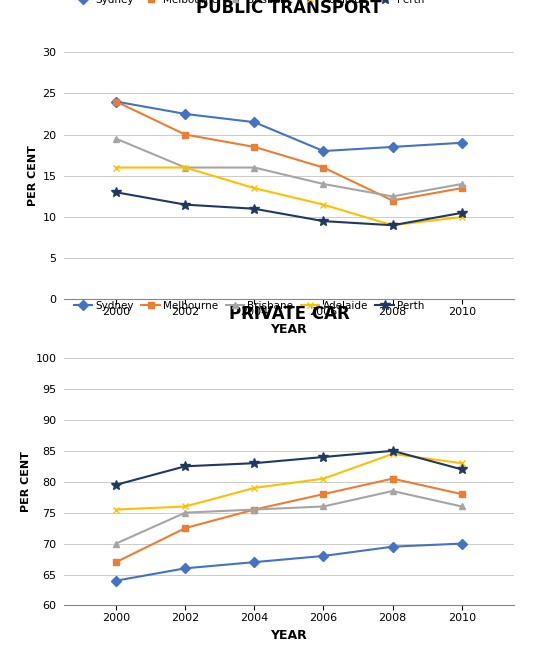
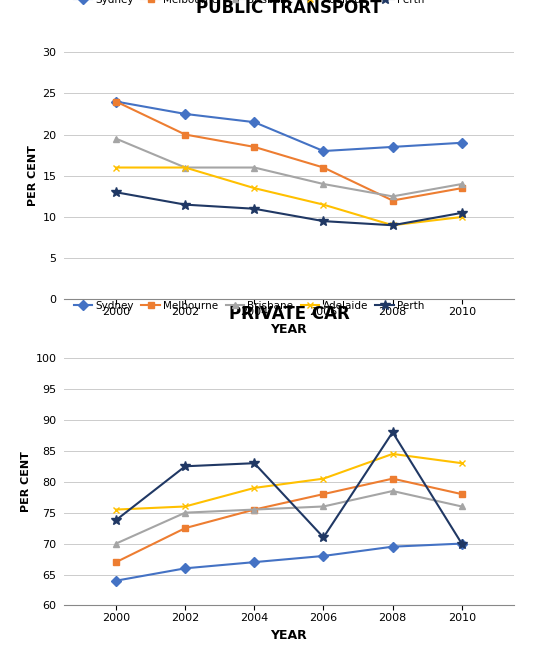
PRIVATE CAR/Perth/2000: 79.5 -> 73.8
PRIVATE CAR/Perth/2006: 84.0 -> 71.0
PRIVATE CAR/Perth/2008: 85.0 -> 88.0
PRIVATE CAR/Perth/2010: 82.0 -> 70.0
